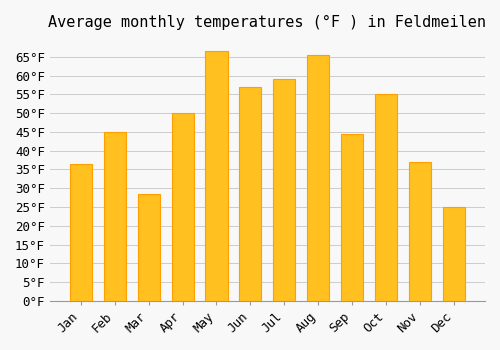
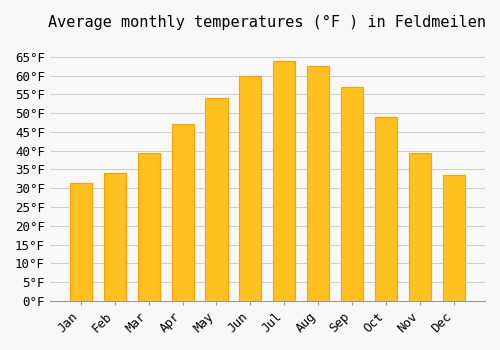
Jan: 36.5°F -> 31.5°F
Feb: 45.0°F -> 34.0°F
Mar: 28.5°F -> 39.5°F
Apr: 50.0°F -> 47.0°F
May: 66.5°F -> 54.0°F
Jun: 57.0°F -> 60.0°F
Jul: 59.0°F -> 64.0°F
Aug: 65.5°F -> 62.5°F
Sep: 44.5°F -> 57.0°F
Oct: 55.0°F -> 49.0°F
Nov: 37.0°F -> 39.5°F
Dec: 25.0°F -> 33.5°F
